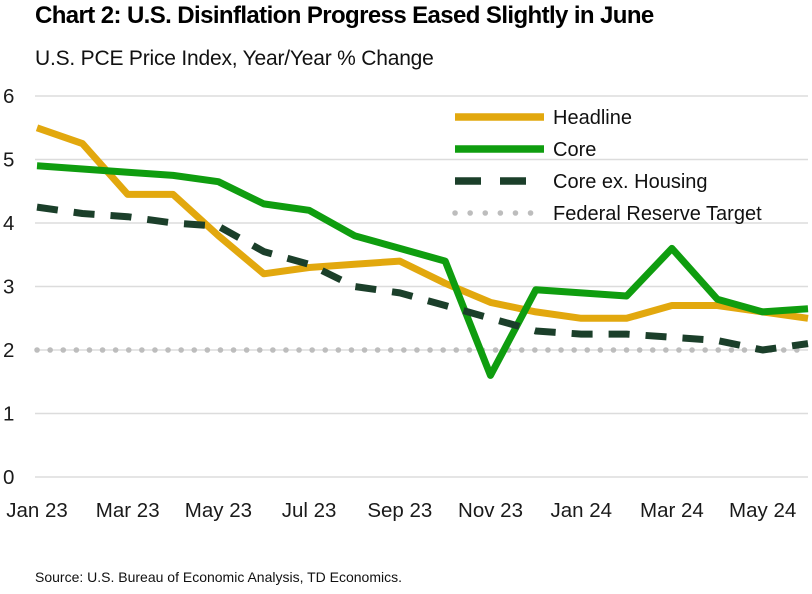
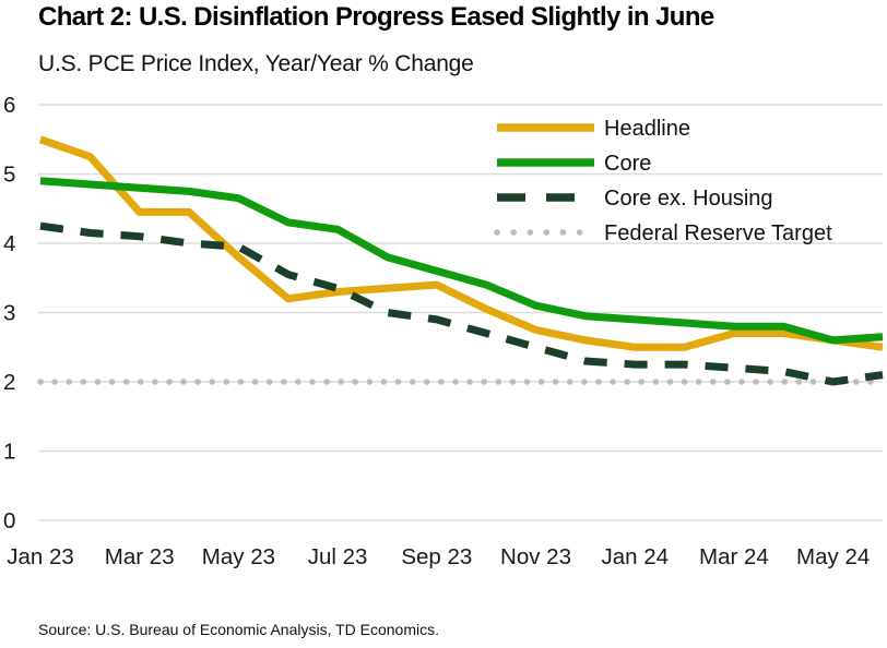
Core/Nov 23: 1.6 -> 3.1
Core/Mar 24: 3.6 -> 2.8
